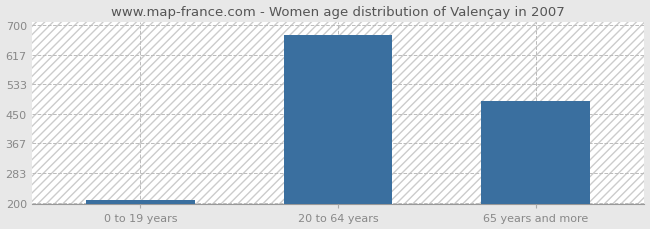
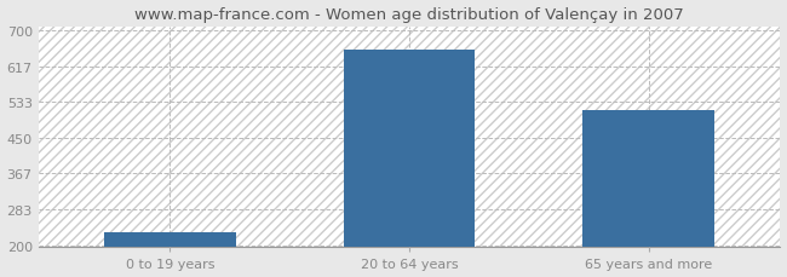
0 to 19 years: 207 -> 230
20 to 64 years: 672 -> 655
65 years and more: 487 -> 515
